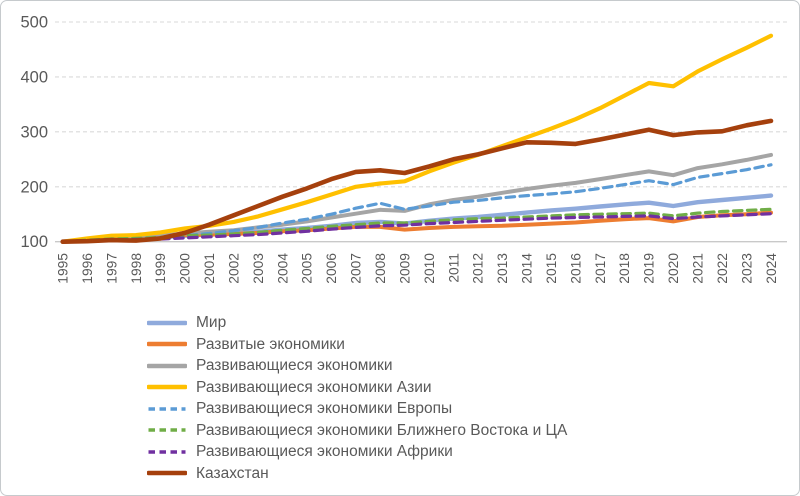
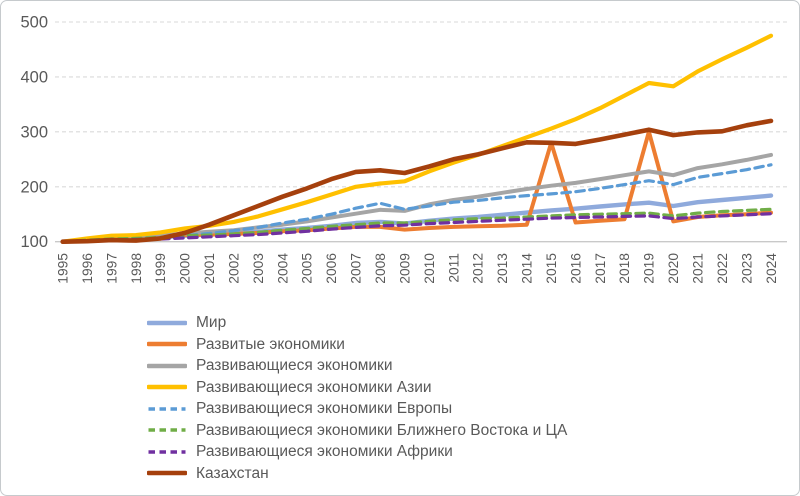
Развитые экономики/2015: 130 -> 280
Развитые экономики/2019: 140 -> 300
